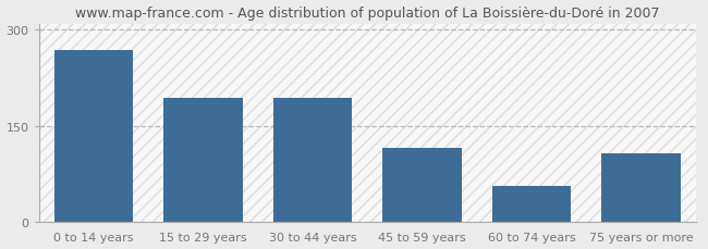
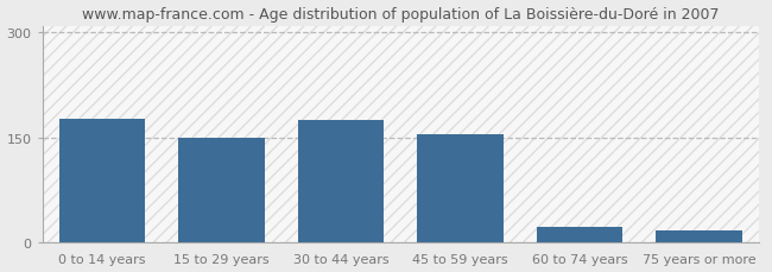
0 to 14 years: 268 -> 176
15 to 29 years: 194 -> 149
30 to 44 years: 194 -> 175
45 to 59 years: 116 -> 154
60 to 74 years: 56 -> 22
75 years or more: 106 -> 17
